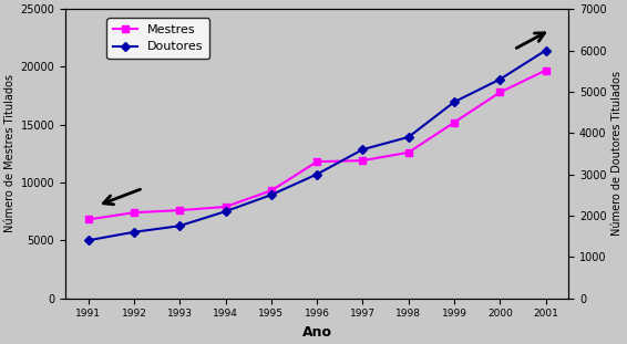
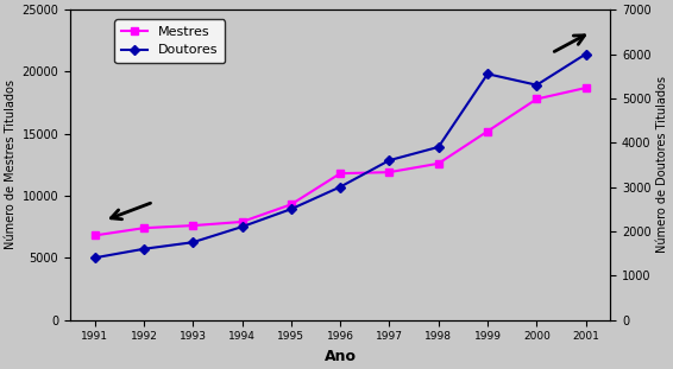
Doutores/1999: 4750 -> 5550
Mestres/2001: 19700 -> 18700
